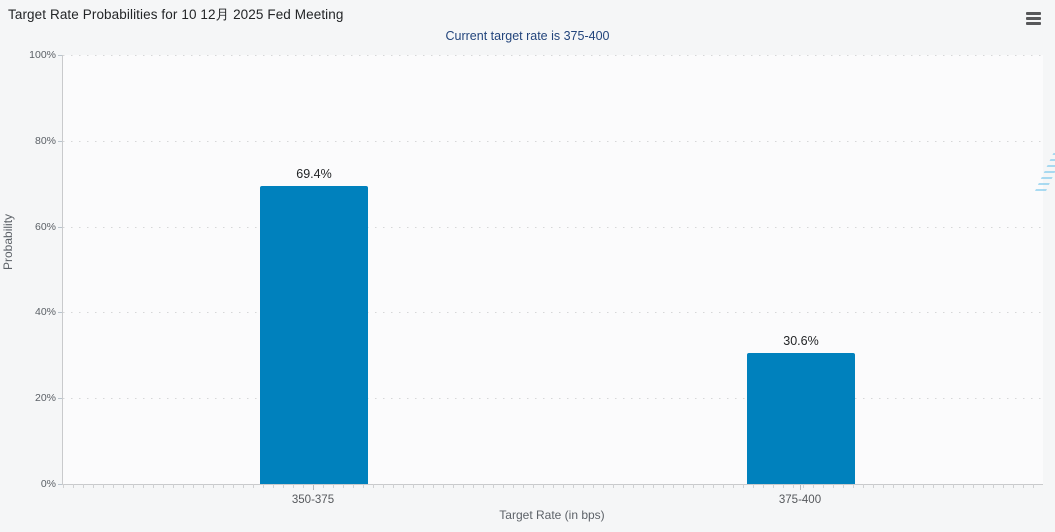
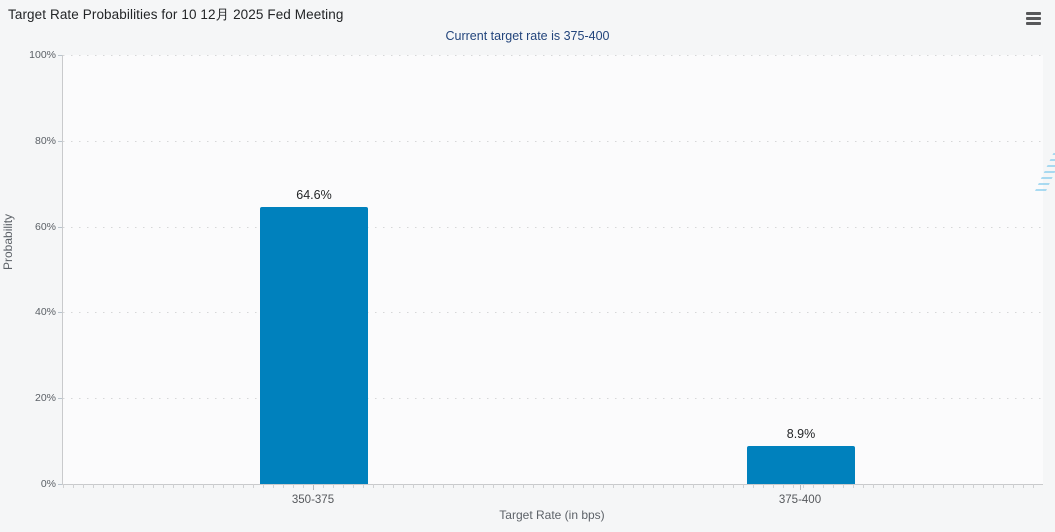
350-375: 69.4% -> 64.6%
375-400: 30.6% -> 8.9%
